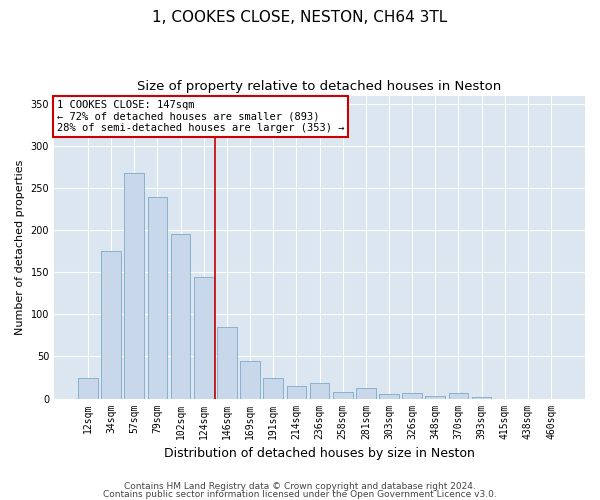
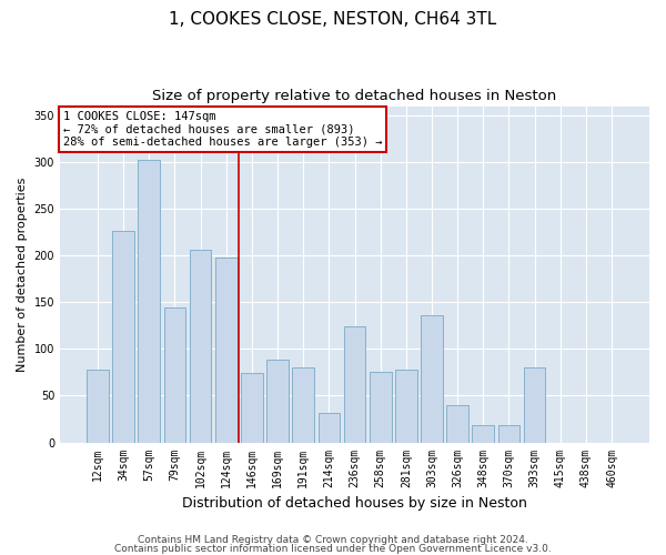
12sqm: 25 -> 78
34sqm: 175 -> 226
57sqm: 268 -> 302
79sqm: 240 -> 144
102sqm: 195 -> 206
124sqm: 145 -> 198
146sqm: 85 -> 74
169sqm: 45 -> 88
191sqm: 25 -> 80
214sqm: 15 -> 32
236sqm: 18 -> 124
258sqm: 8 -> 76
281sqm: 13 -> 78
303sqm: 5 -> 136
326sqm: 7 -> 40
348sqm: 3 -> 18
370sqm: 7 -> 18
393sqm: 2 -> 80
